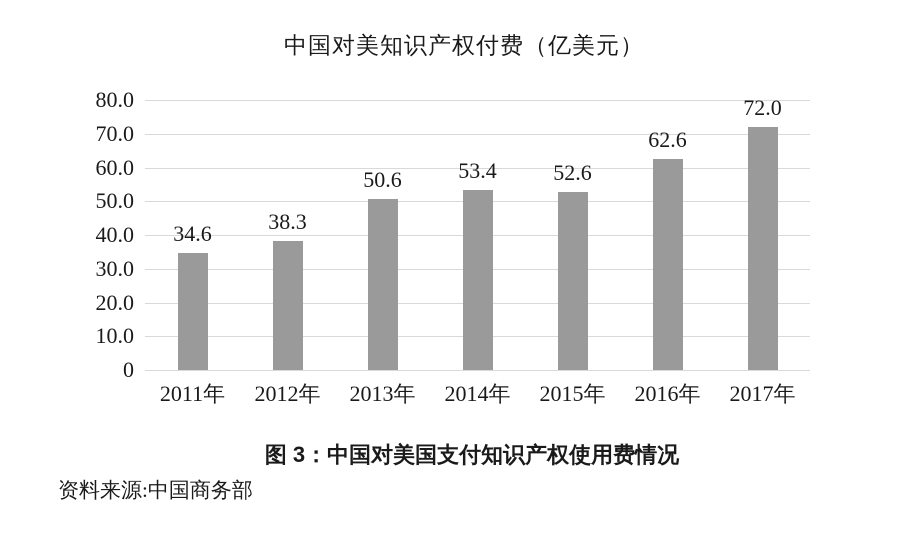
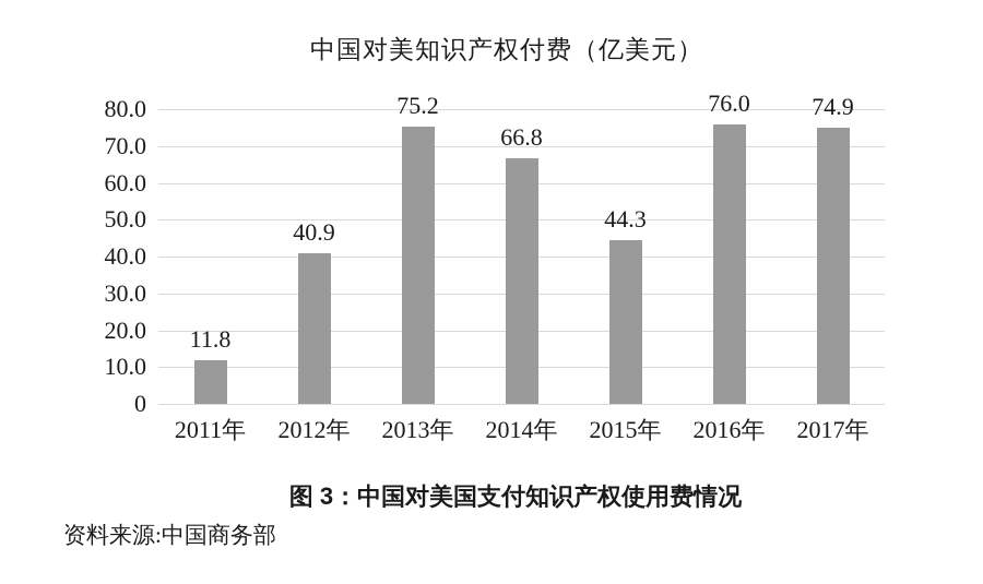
2011年: 34.6 -> 11.8
2012年: 38.3 -> 40.9
2013年: 50.6 -> 75.2
2014年: 53.4 -> 66.8
2015年: 52.6 -> 44.3
2016年: 62.6 -> 76.0
2017年: 72.0 -> 74.9
